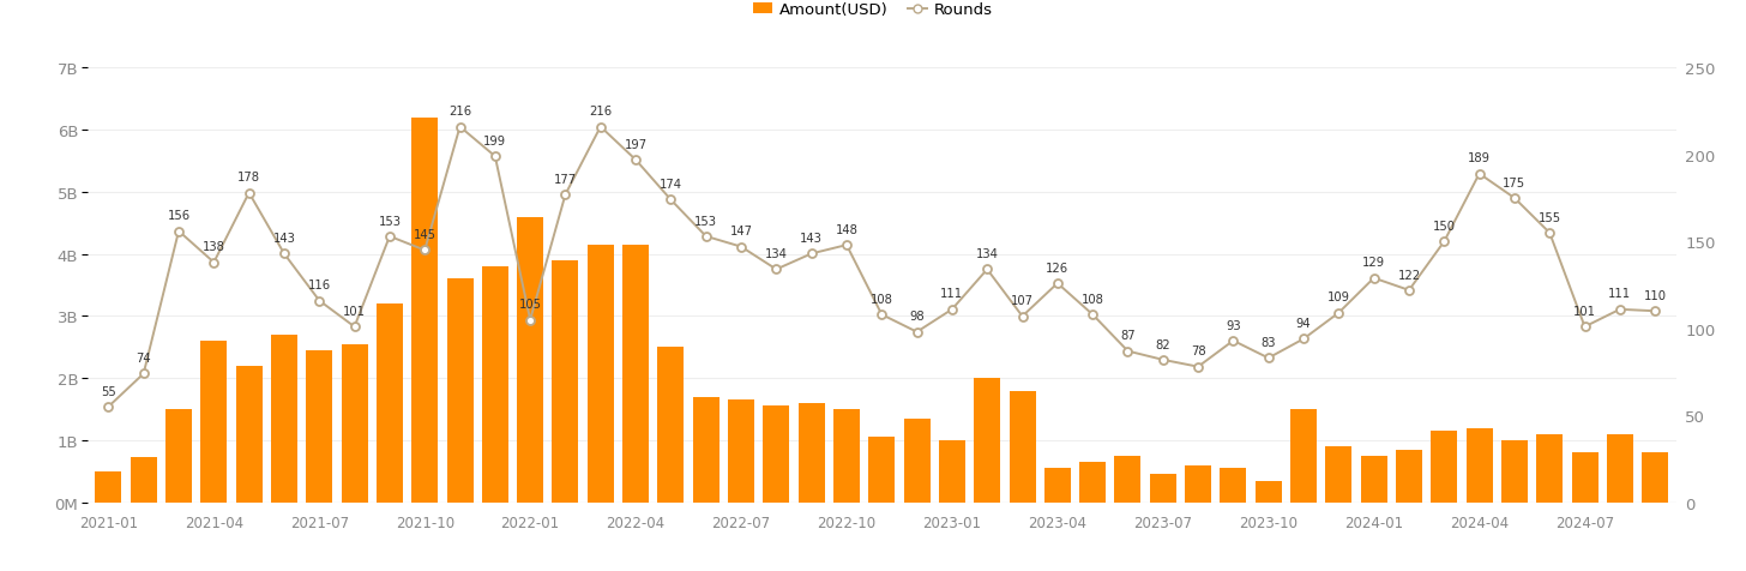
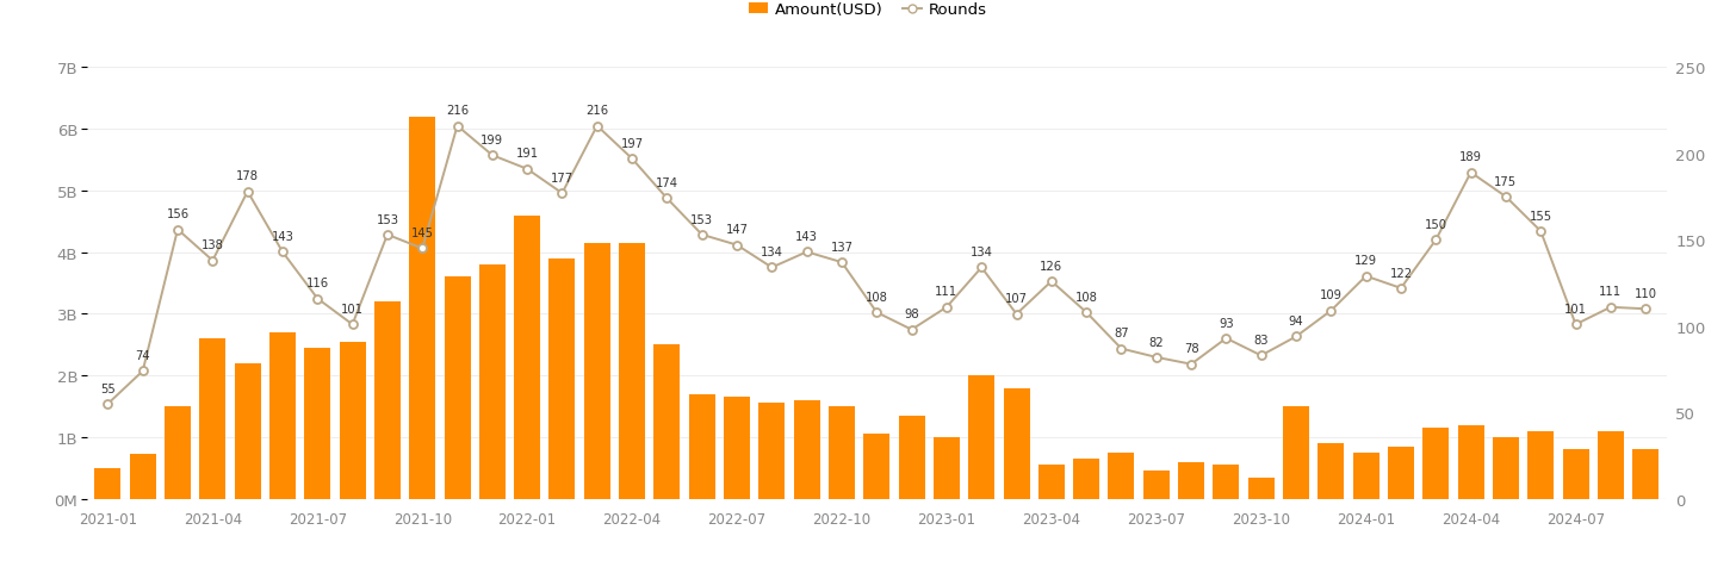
Rounds/2022-01: 105 -> 191
Rounds/2022-10: 148 -> 137
